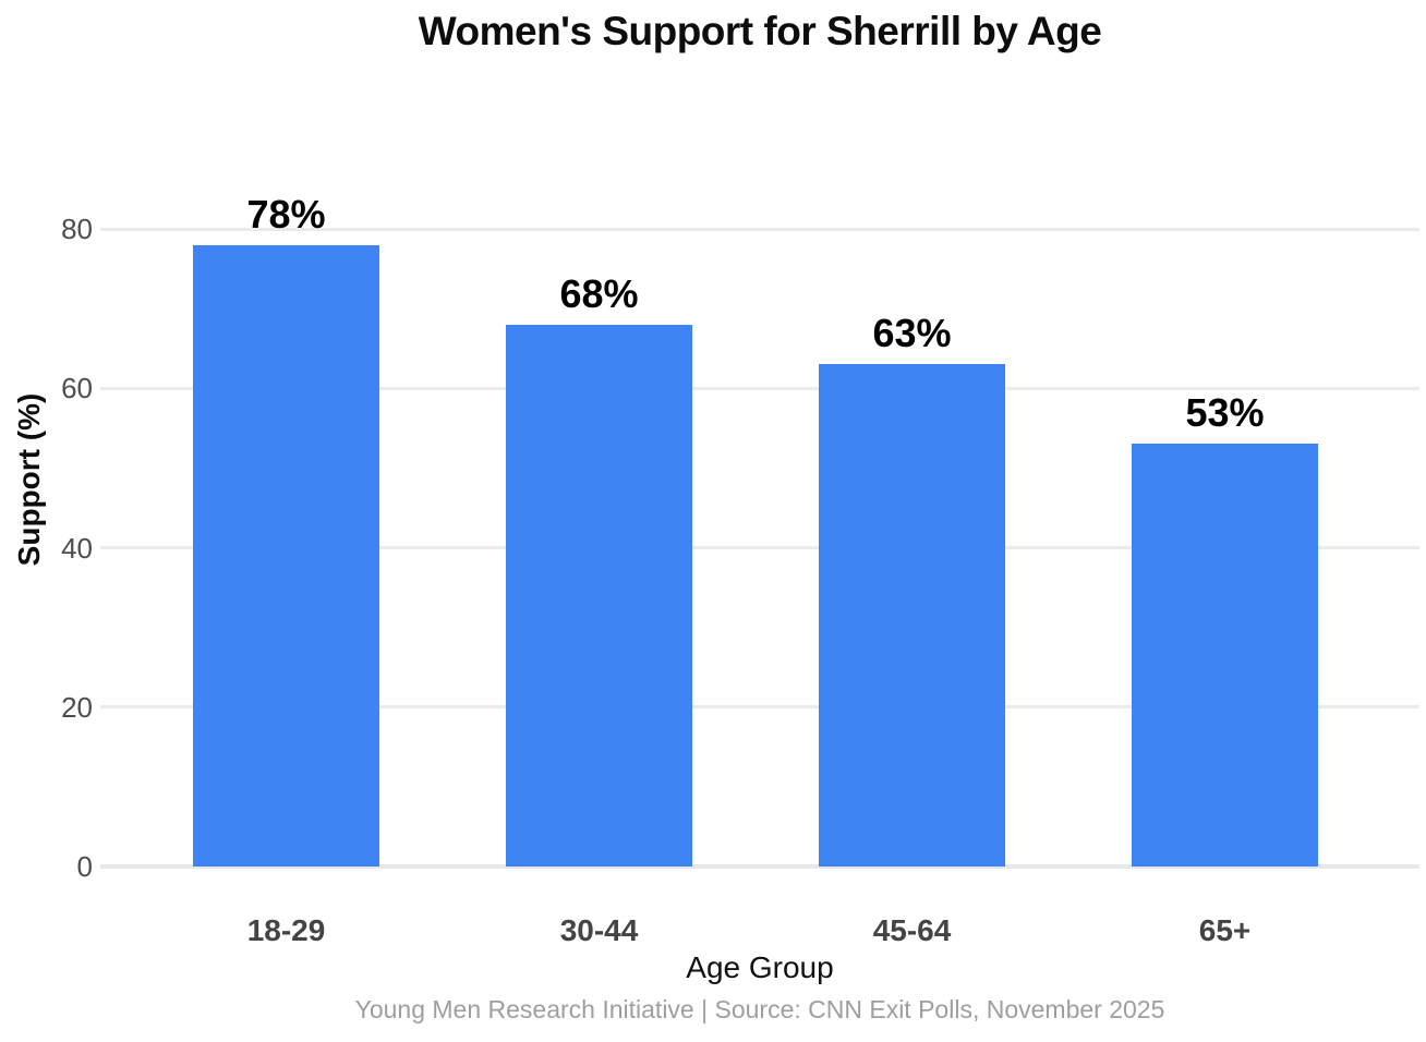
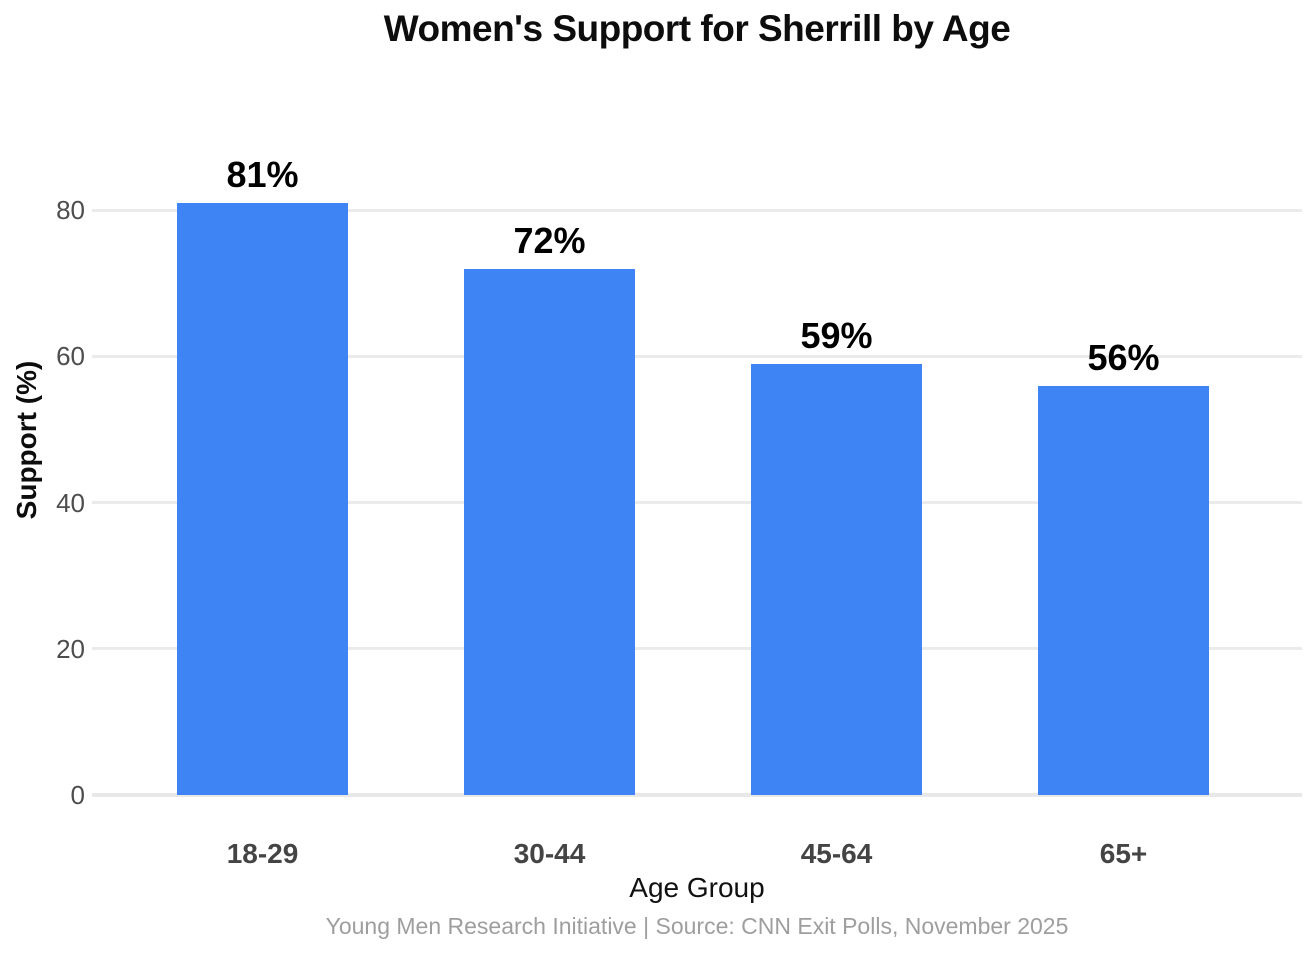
18-29: 78% -> 81%
30-44: 68% -> 72%
45-64: 63% -> 59%
65+: 53% -> 56%
